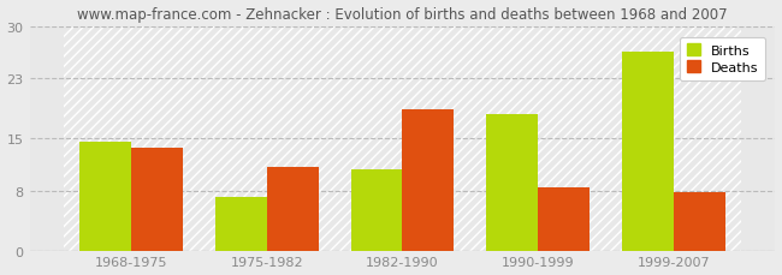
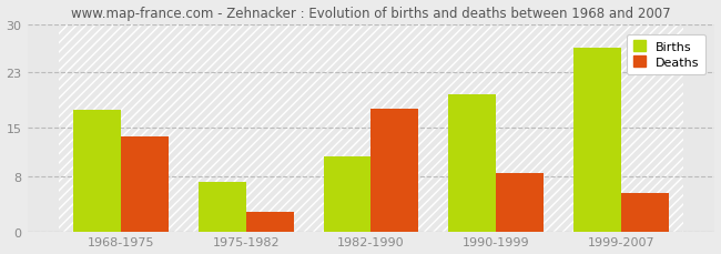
Births/1968-1975: 14.5 -> 17.6
Deaths/1975-1982: 11.2 -> 2.8
Deaths/1982-1990: 18.8 -> 17.8
Births/1990-1999: 18.2 -> 19.8
Deaths/1999-2007: 7.8 -> 5.6
